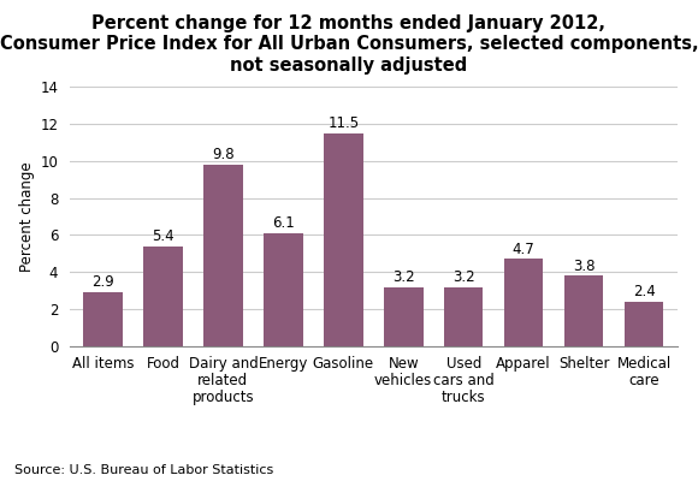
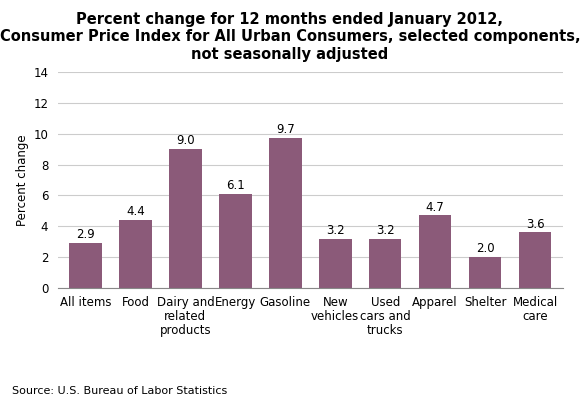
Food: 5.4 -> 4.4
Dairy and related products: 9.8 -> 9.0
Gasoline: 11.5 -> 9.7
Shelter: 3.8 -> 2.0
Medical care: 2.4 -> 3.6
